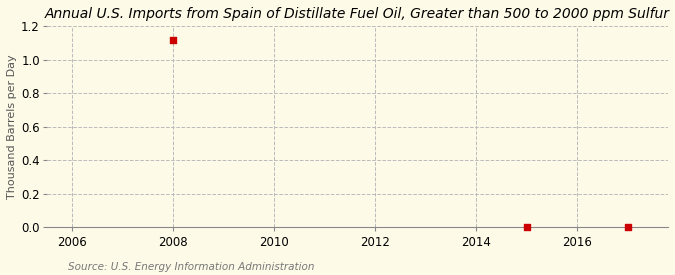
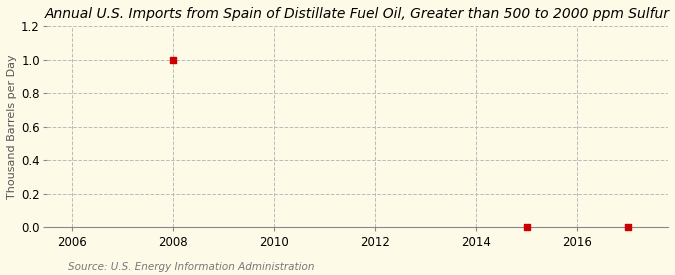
2008: 1.12 -> 1.00
